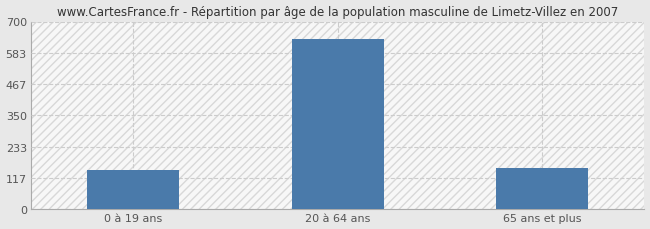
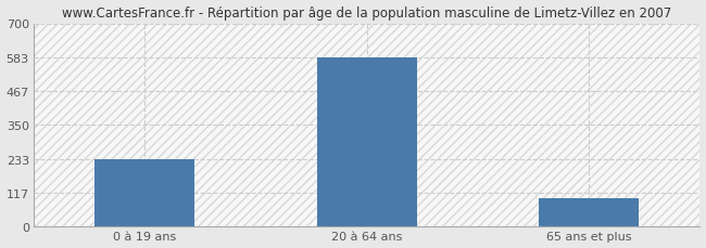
0 à 19 ans: 145 -> 233
20 à 64 ans: 635 -> 583
65 ans et plus: 155 -> 97
